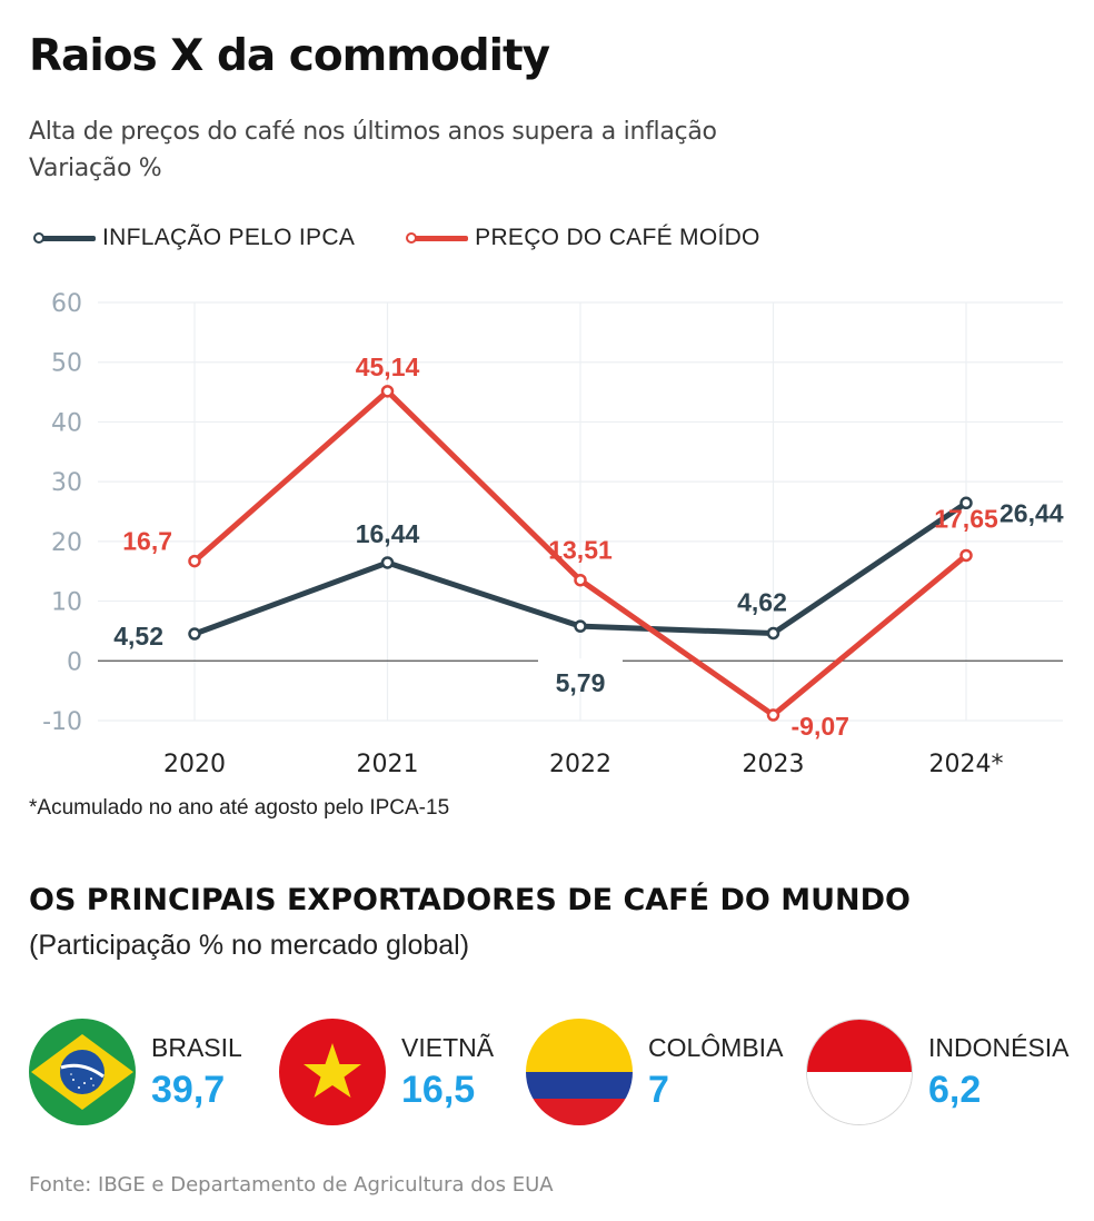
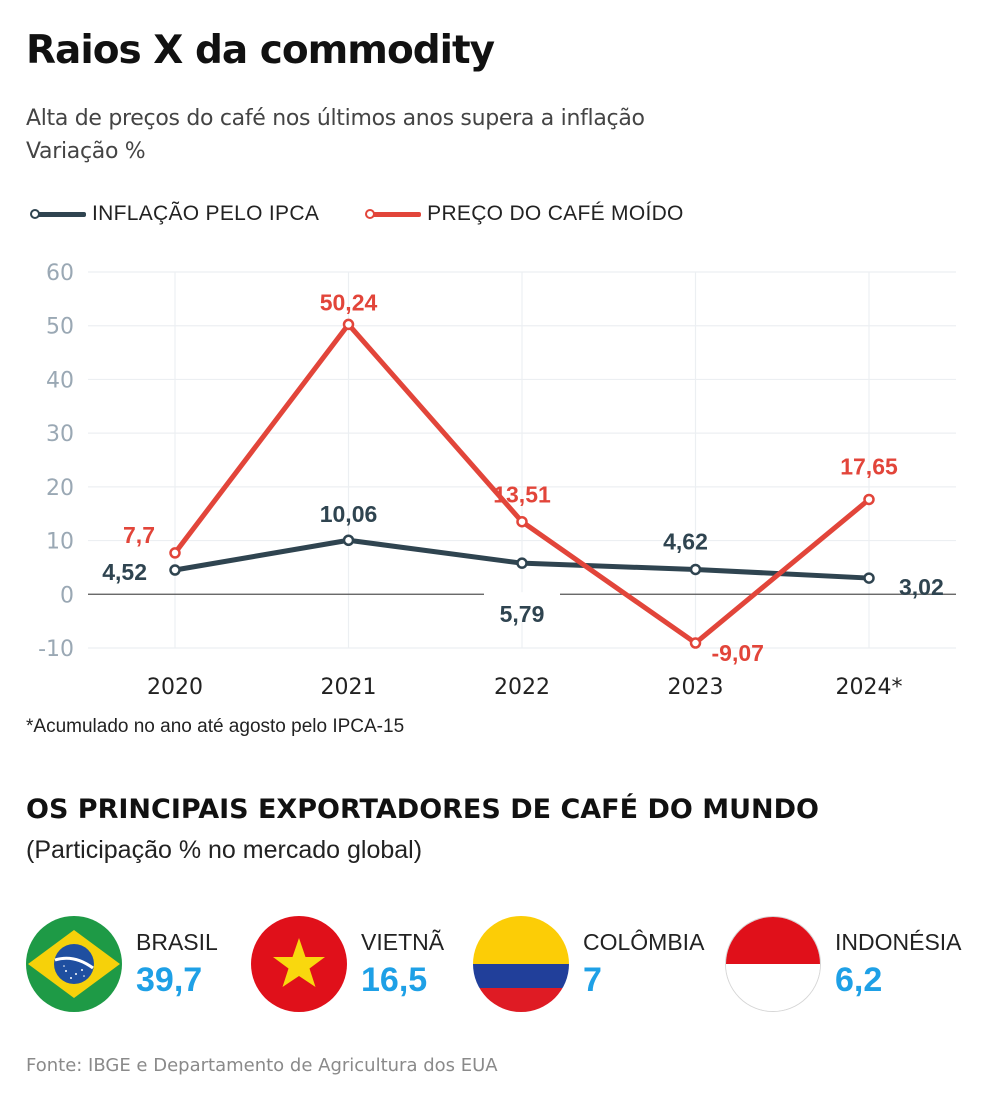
PREÇO DO CAFÉ MOÍDO/2020: 16,7 -> 7,7
INFLAÇÃO PELO IPCA/2021: 16,44 -> 10,06
PREÇO DO CAFÉ MOÍDO/2021: 45,14 -> 50,24
INFLAÇÃO PELO IPCA/2024*: 26,44 -> 3,02
